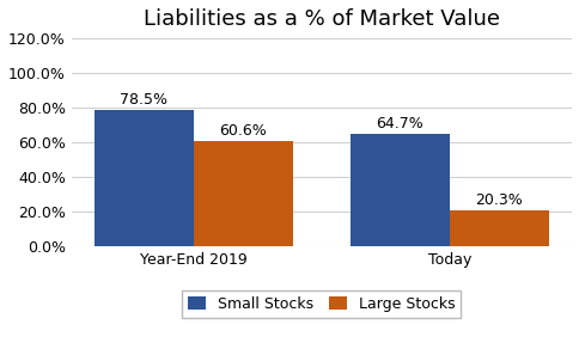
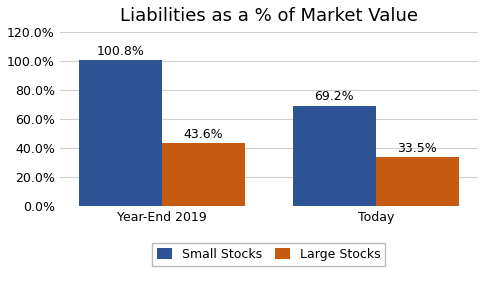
Small Stocks/Year-End 2019: 78.5% -> 100.8%
Large Stocks/Year-End 2019: 60.6% -> 43.6%
Small Stocks/Today: 64.7% -> 69.2%
Large Stocks/Today: 20.3% -> 33.5%
